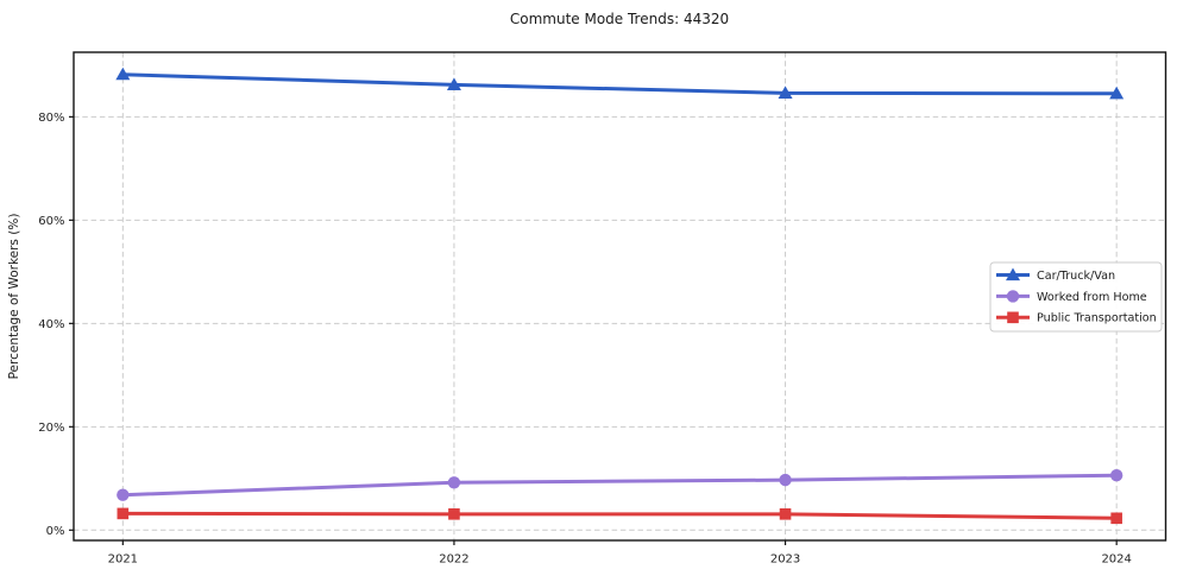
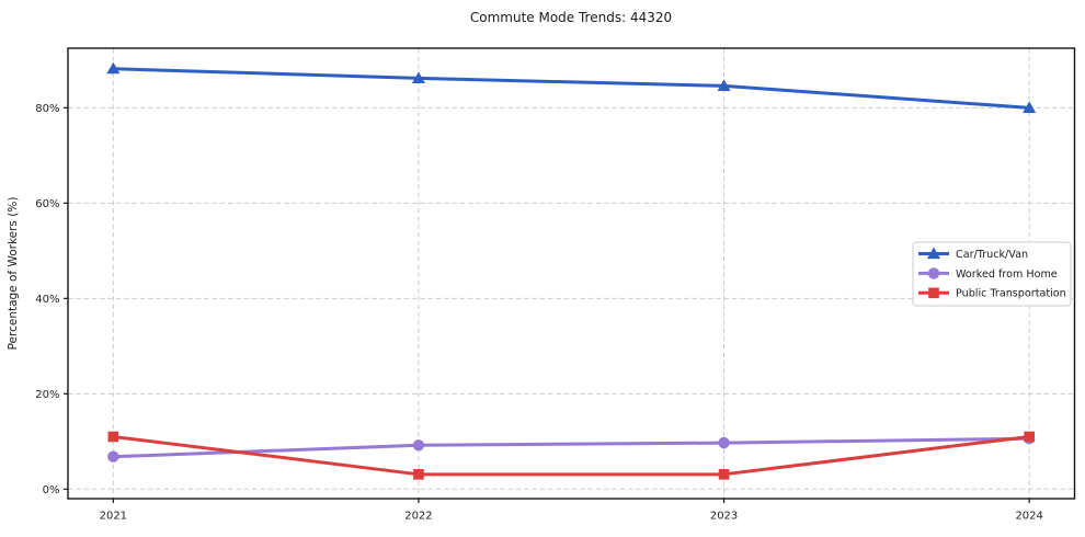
Public Transportation/2021: 3% -> 11%
Car/Truck/Van/2024: 84% -> 80%
Public Transportation/2024: 2% -> 11%
